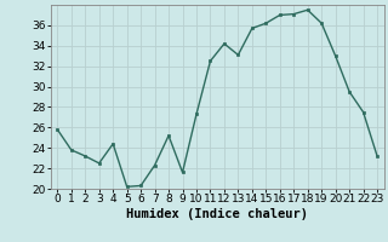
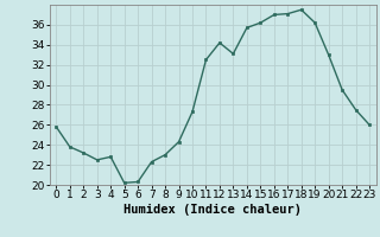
4: 24.4 -> 22.8
8: 25.2 -> 23.0
9: 21.6 -> 24.3
23: 23.2 -> 26.0
